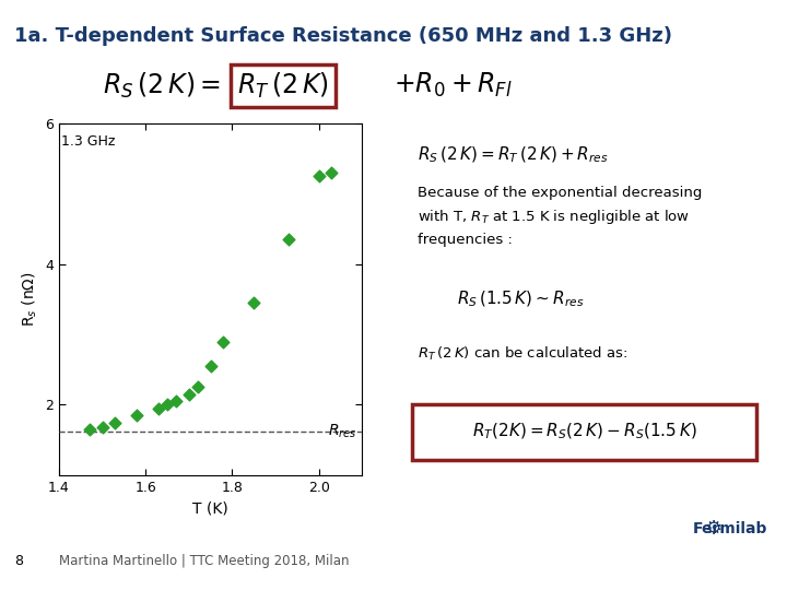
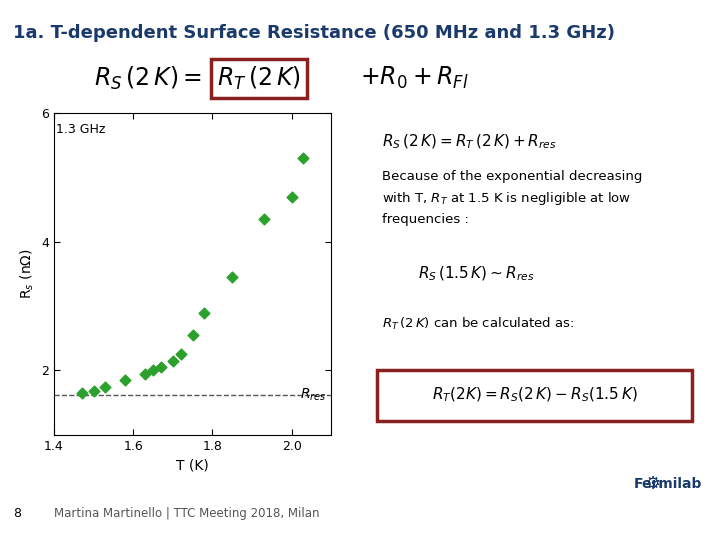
2.0: 5.26 -> 4.70
